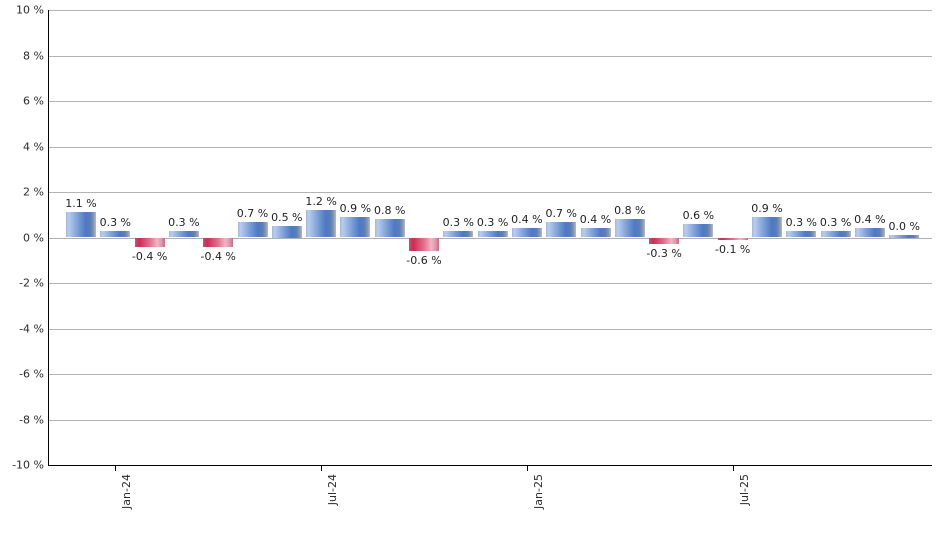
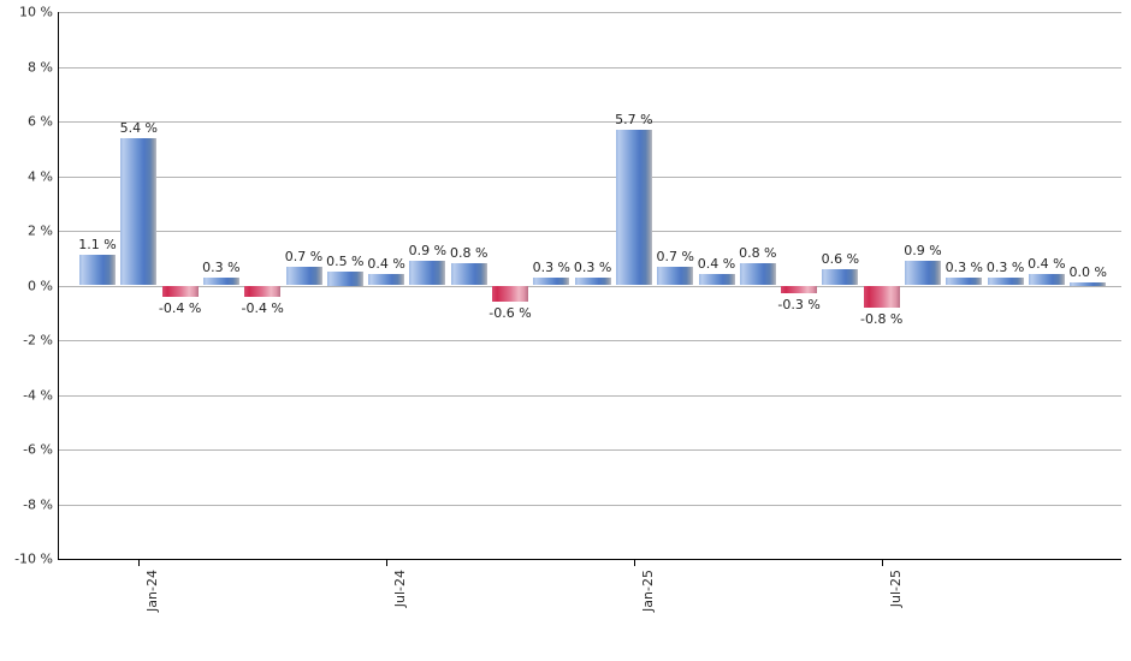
Jan-24: 0.3 -> 5.4
Jul-24: 1.2 -> 0.4
Jan-25: 0.4 -> 5.7
Jul-25: -0.1 -> -0.8
